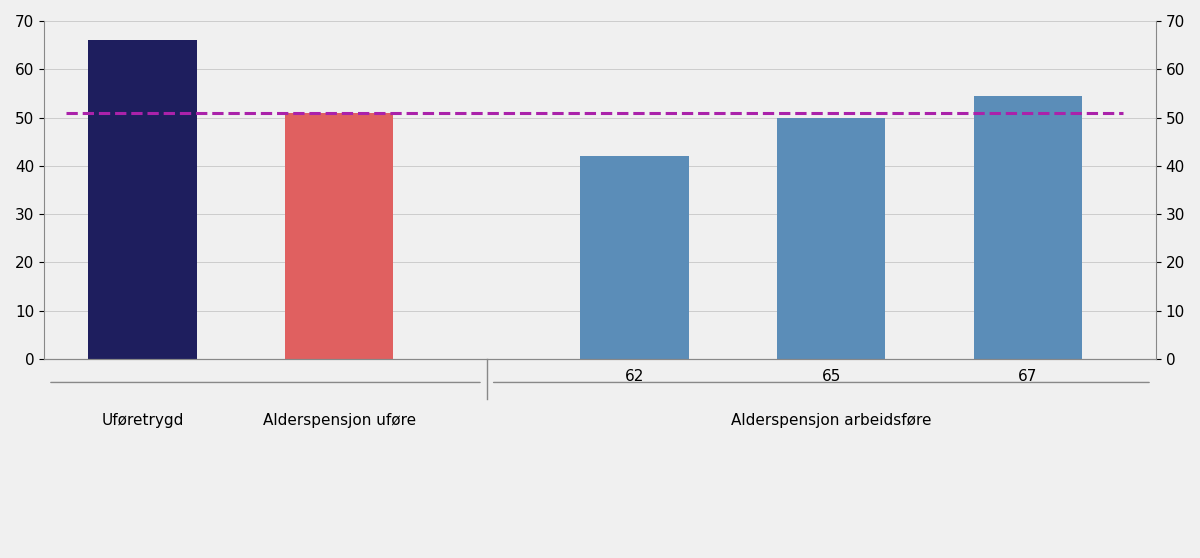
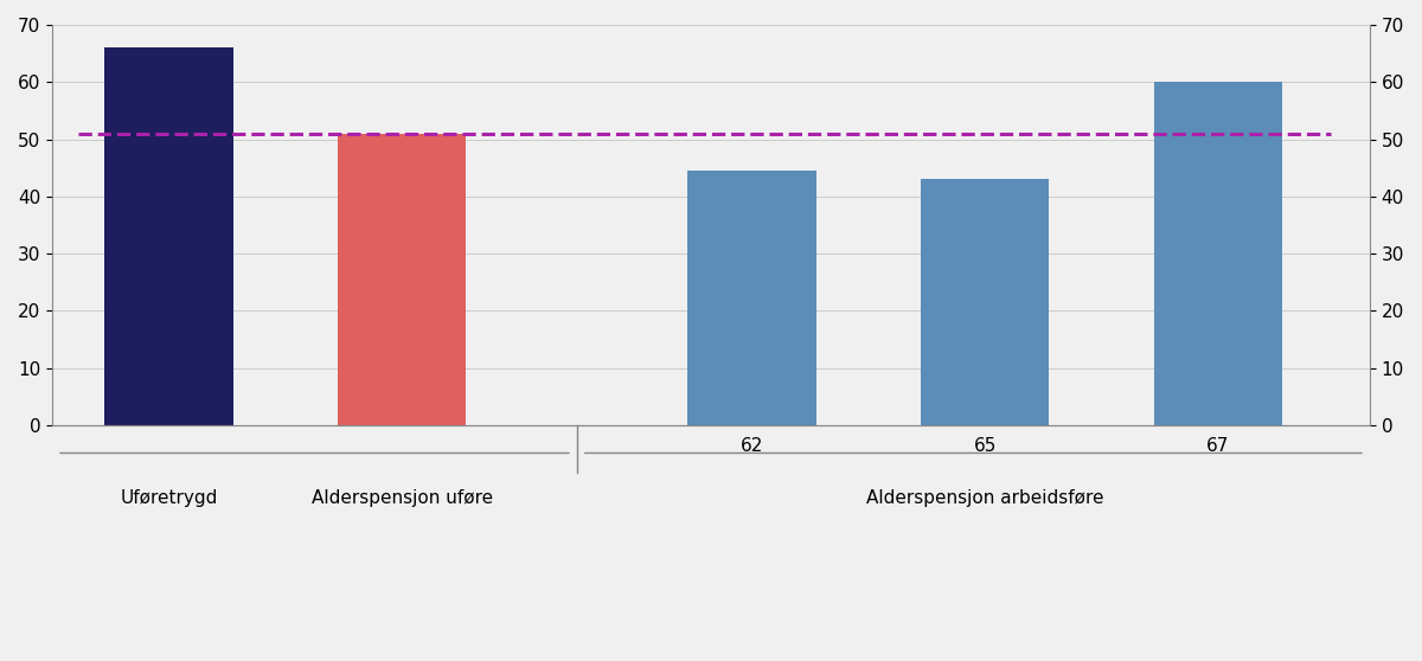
62: 42.0 -> 44.5
65: 50.0 -> 43.0
67: 54.5 -> 60.0
